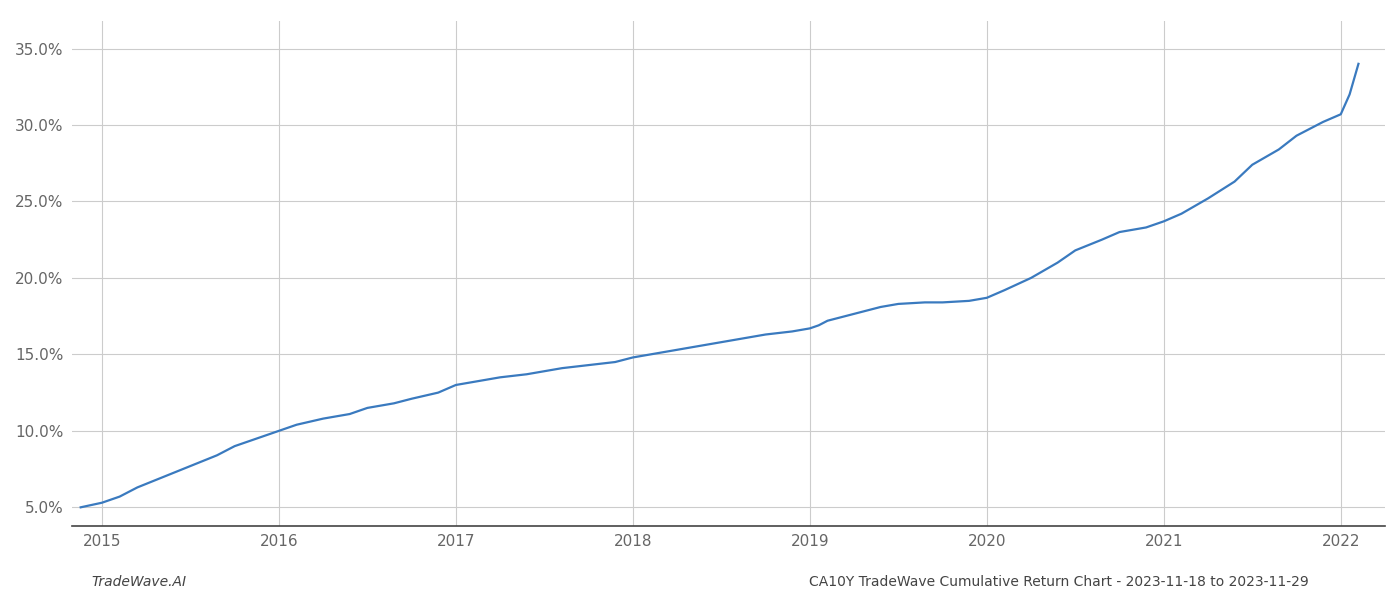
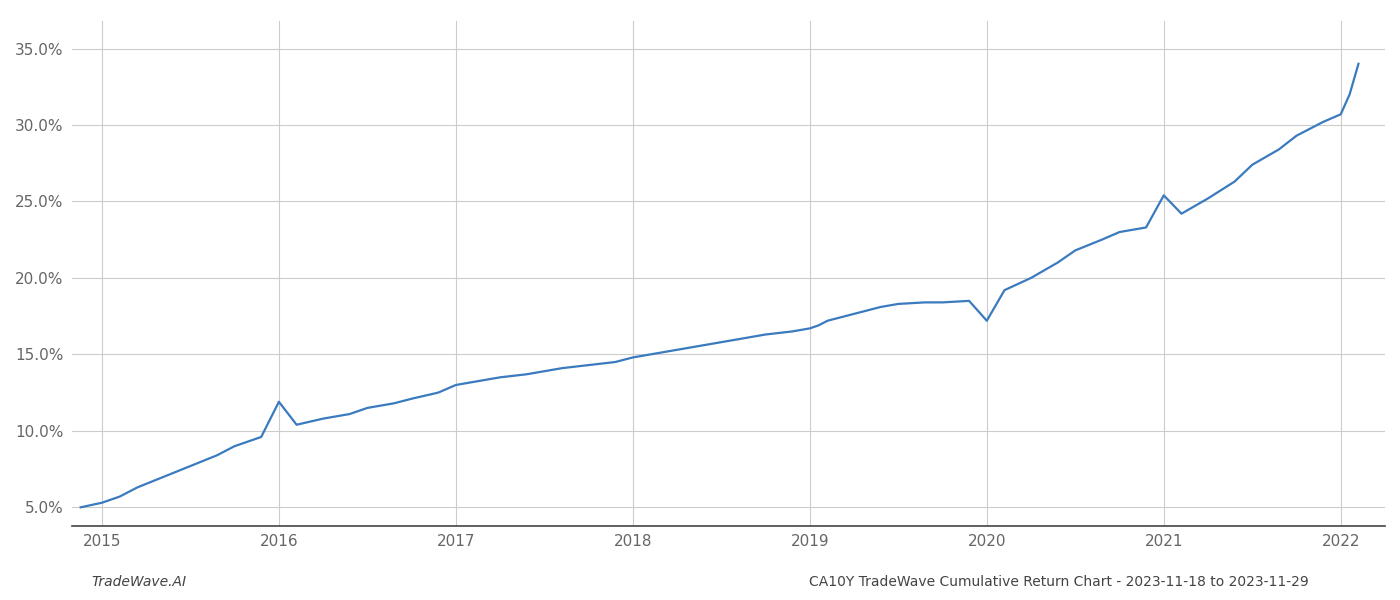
2016: 10.0% -> 11.9%
2020: 18.7% -> 17.2%
2021: 23.7% -> 25.4%
